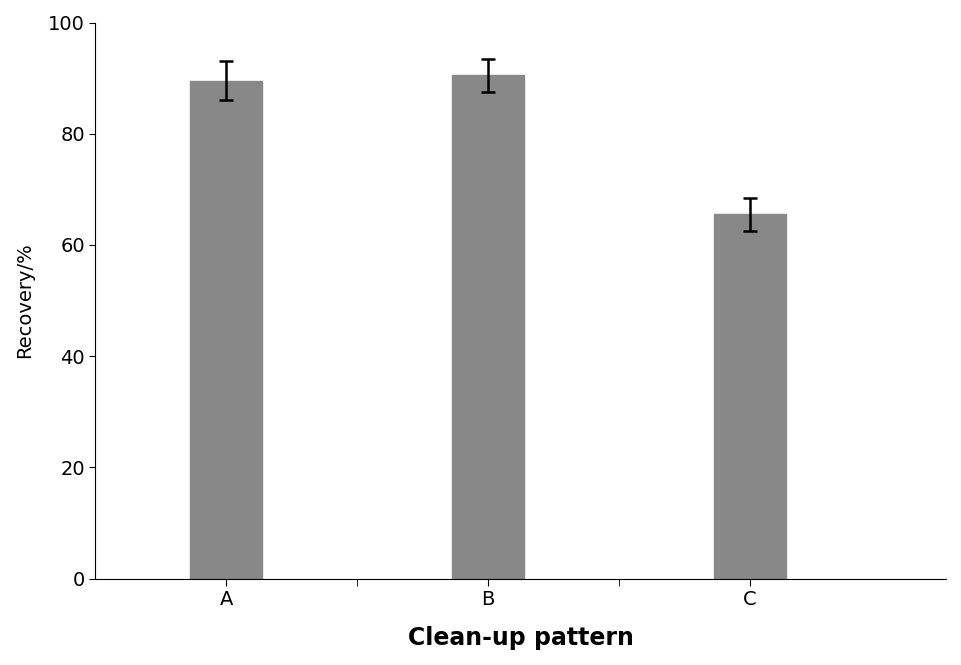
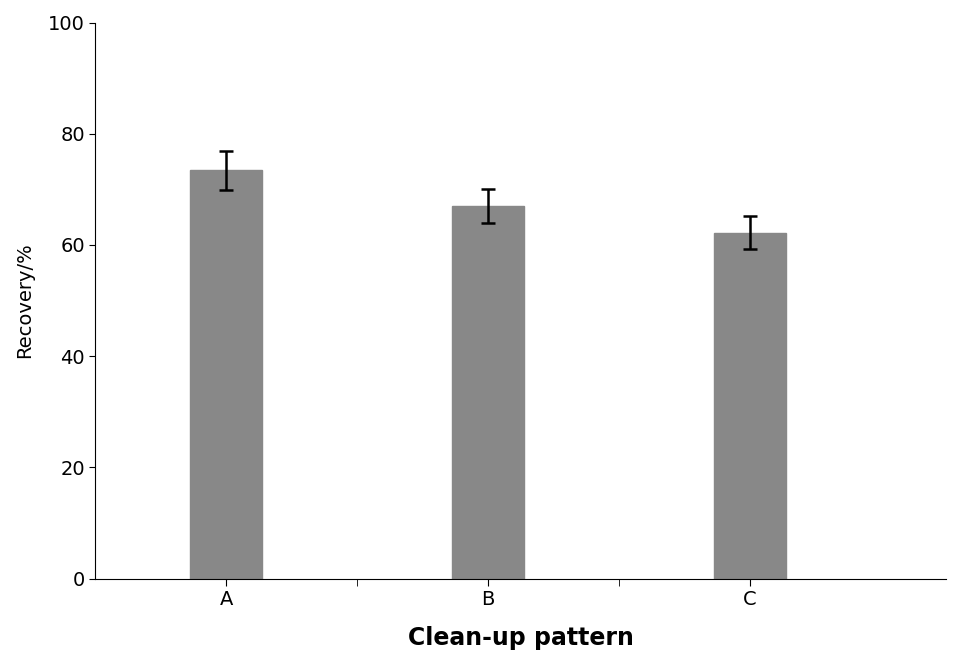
A: 89.5 -> 73.4
B: 90.5 -> 67.0
C: 65.5 -> 62.2
